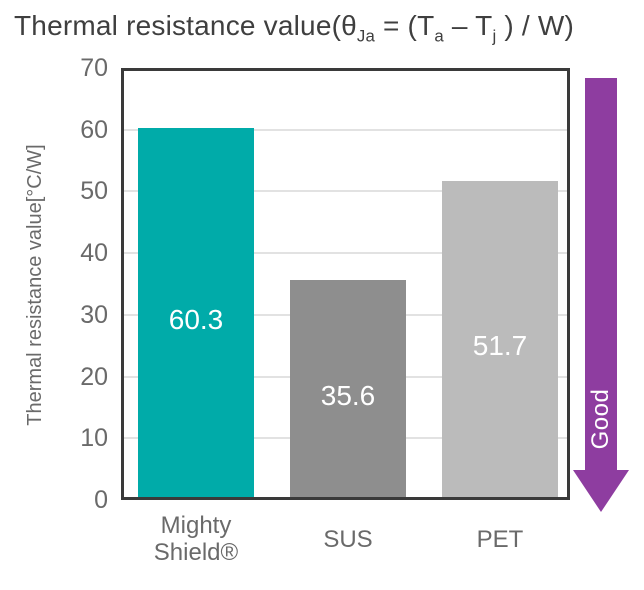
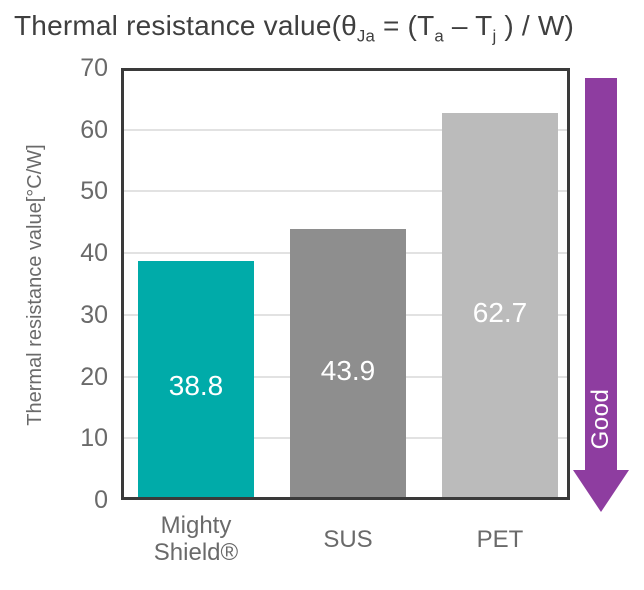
Mighty Shield®: 60.3 -> 38.8
SUS: 35.6 -> 43.9
PET: 51.7 -> 62.7
